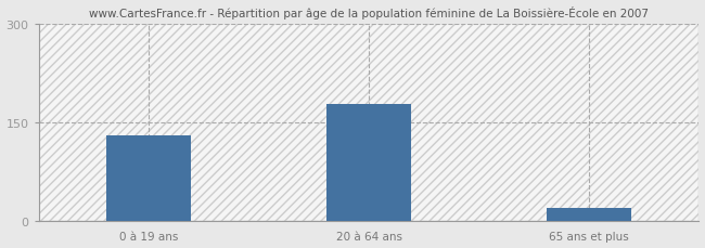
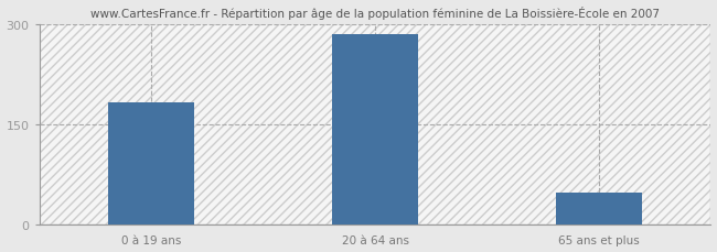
0 à 19 ans: 130 -> 182
20 à 64 ans: 178 -> 284
65 ans et plus: 20 -> 48
